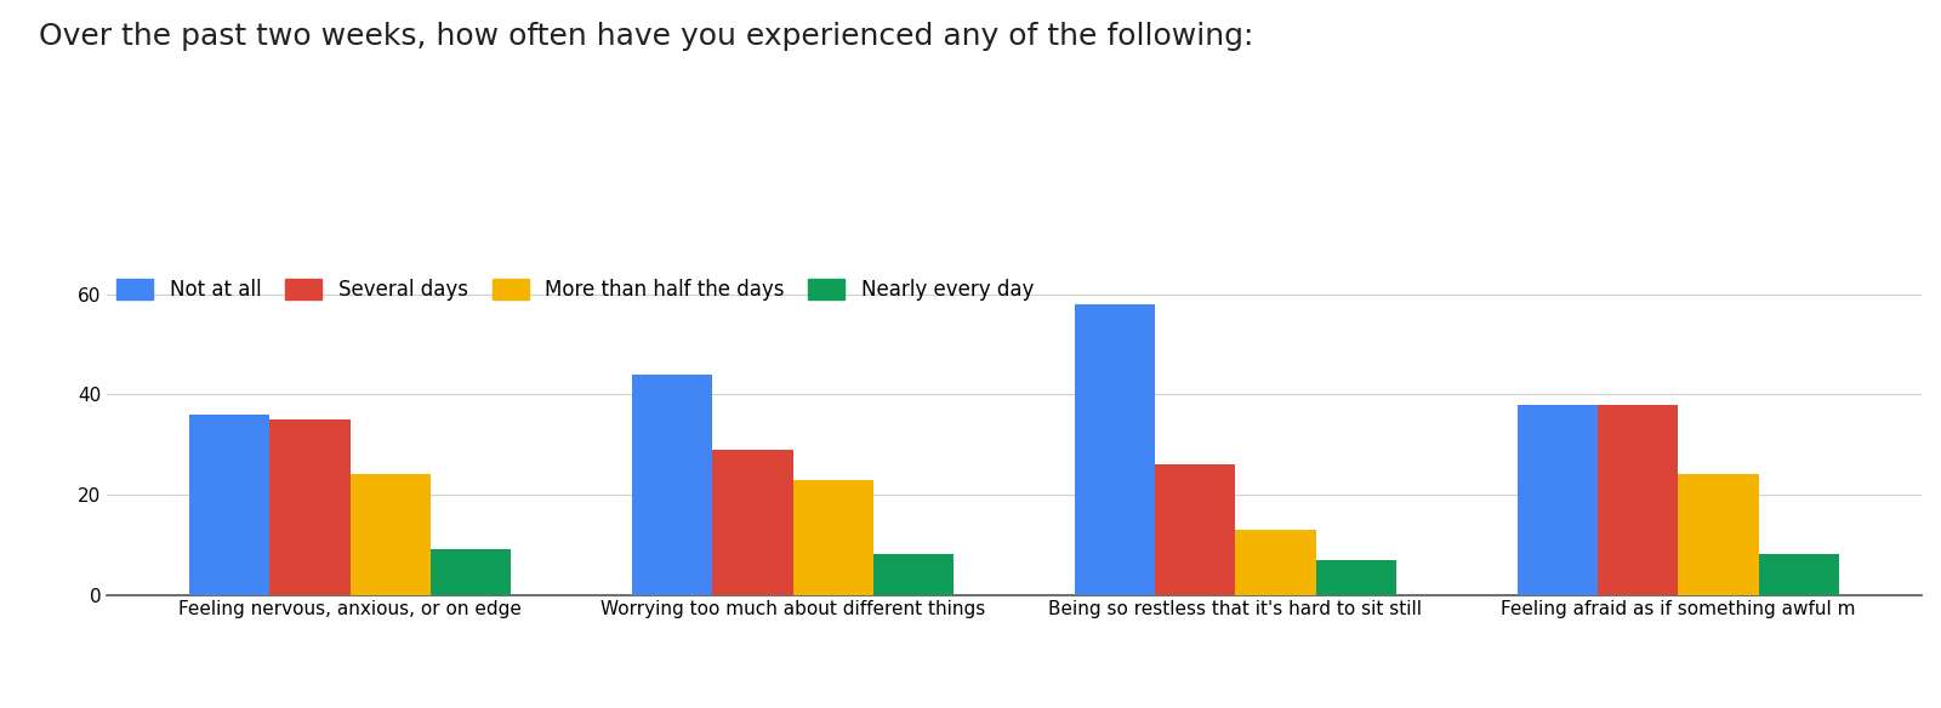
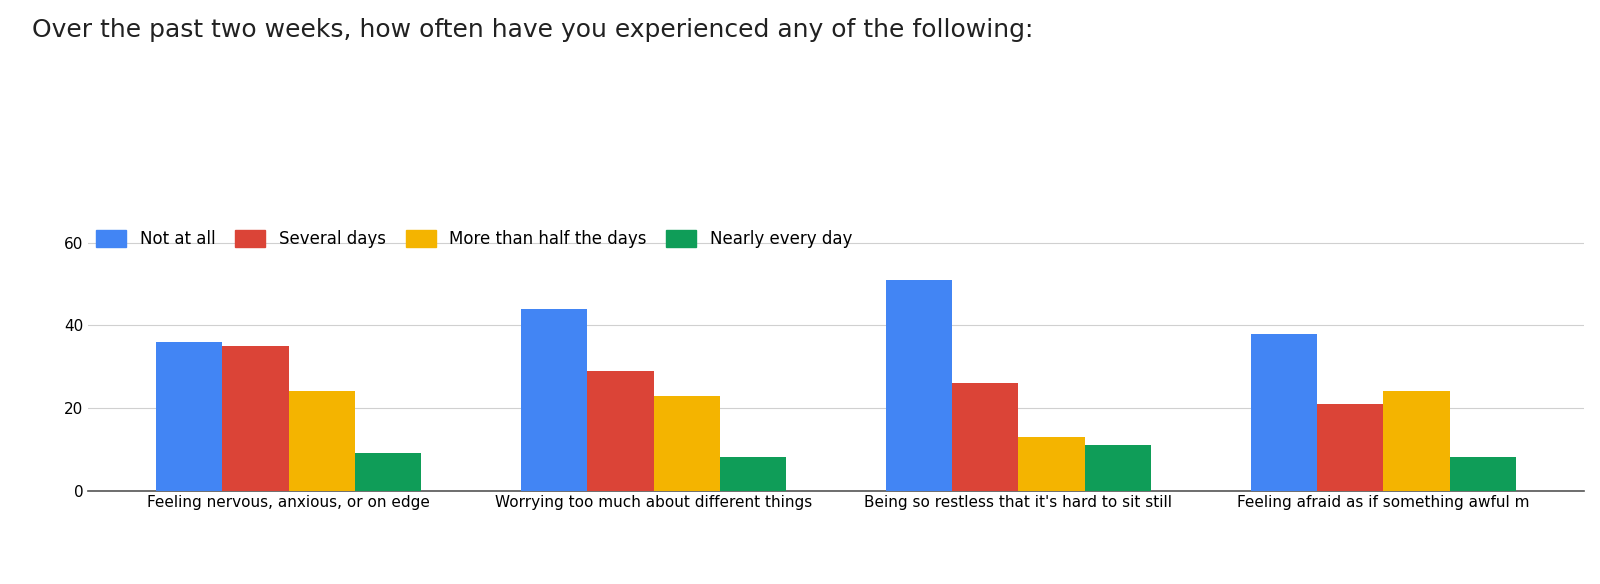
Not at all/Being so restless that it's hard to sit still: 58 -> 51
Nearly every day/Being so restless that it's hard to sit still: 7 -> 11
Several days/Feeling afraid as if something awful m: 38 -> 21
